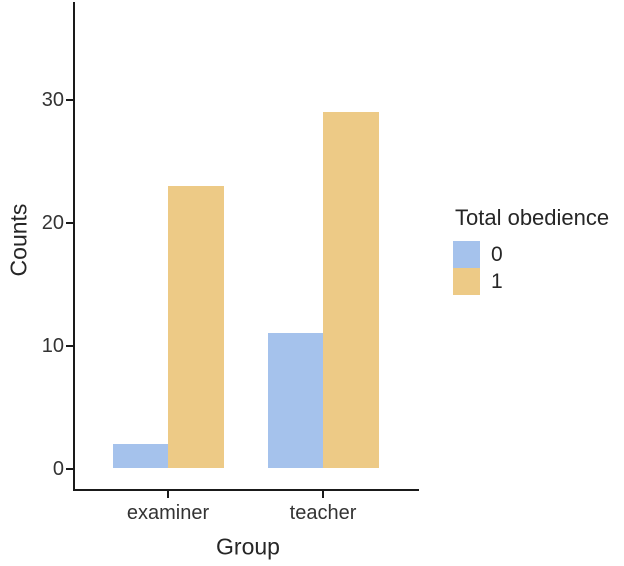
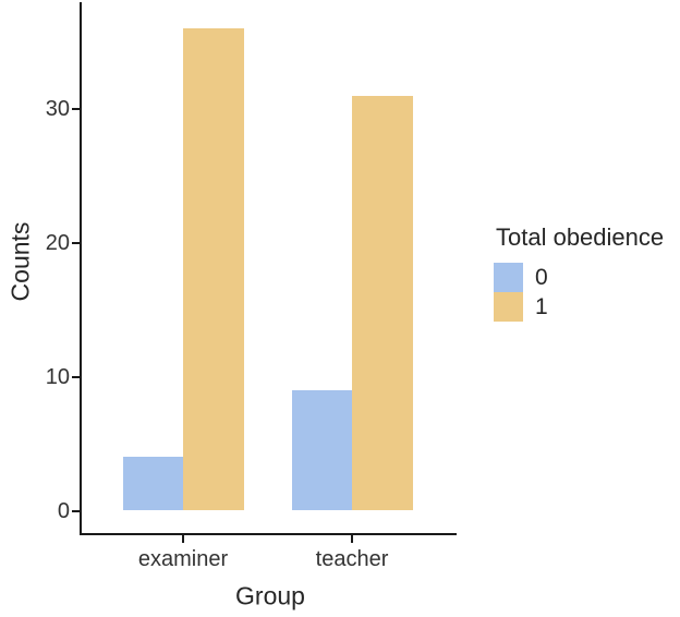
0/examiner: 2 -> 4
1/examiner: 23 -> 36
0/teacher: 11 -> 9
1/teacher: 29 -> 31
